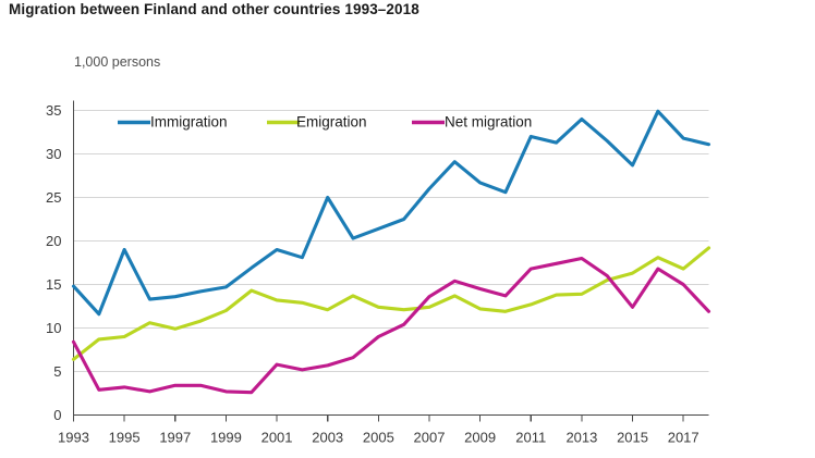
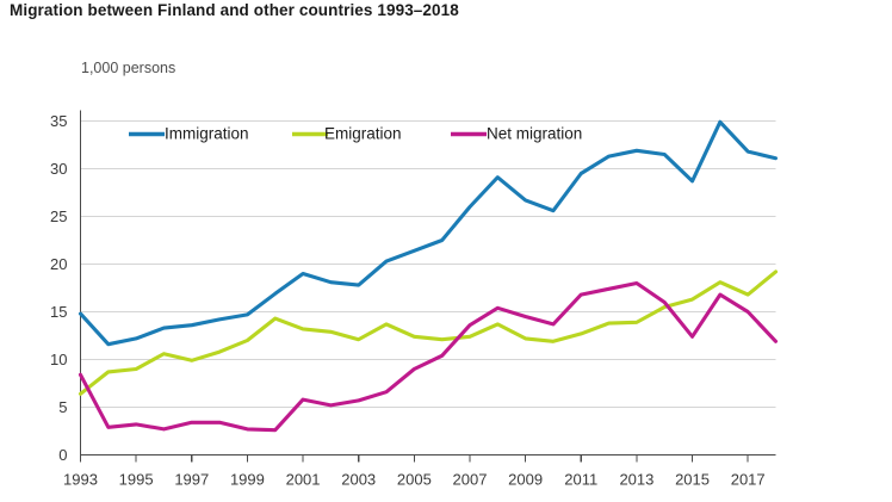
Immigration/1995: 19 -> 12
Immigration/2003: 25 -> 18
Immigration/2011: 32 -> 30
Immigration/2013: 34 -> 32
